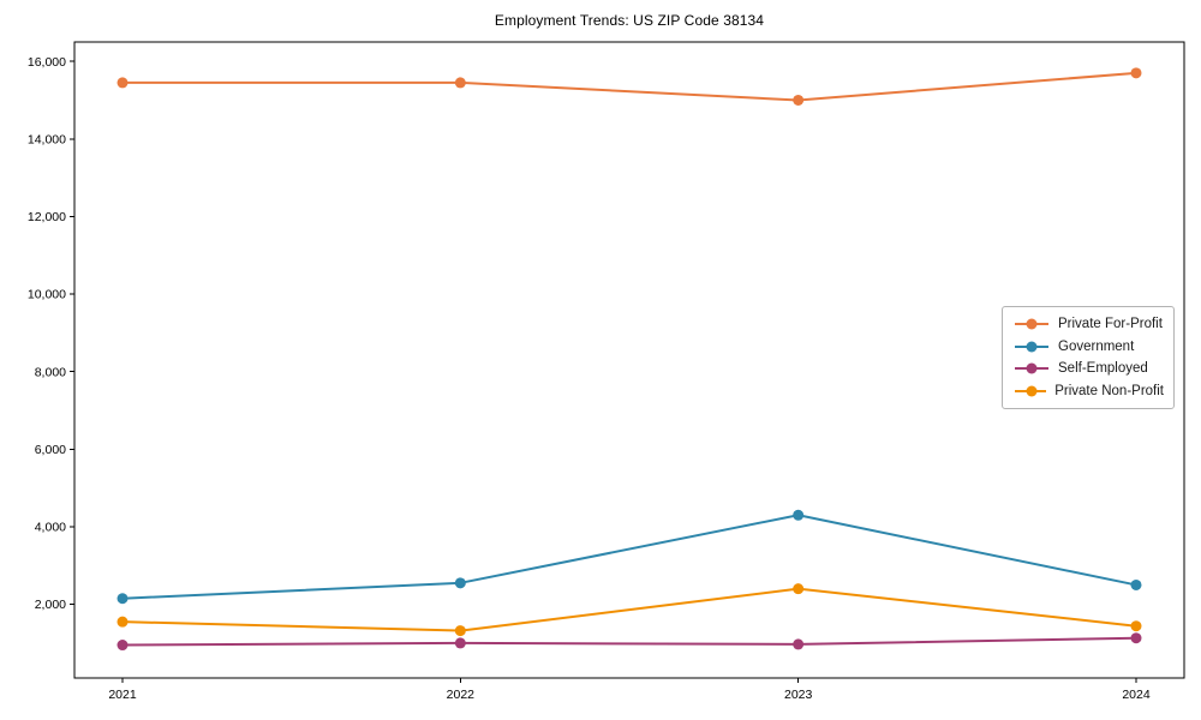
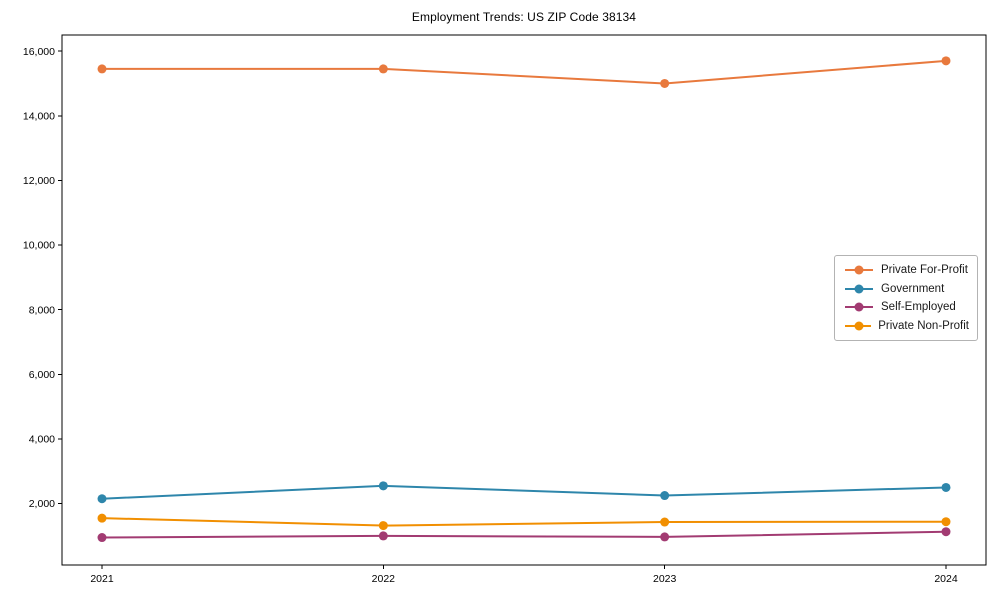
Government/2023: 4300 -> 2200
Private Non-Profit/2023: 2400 -> 1400
